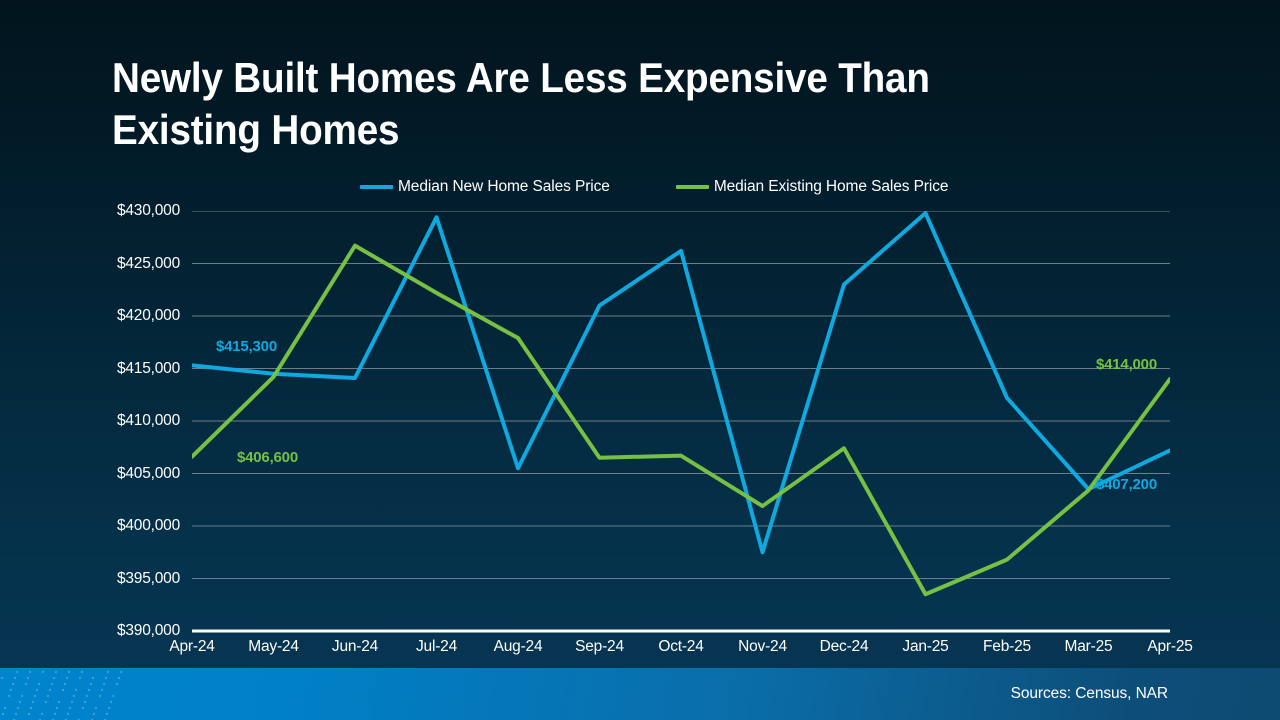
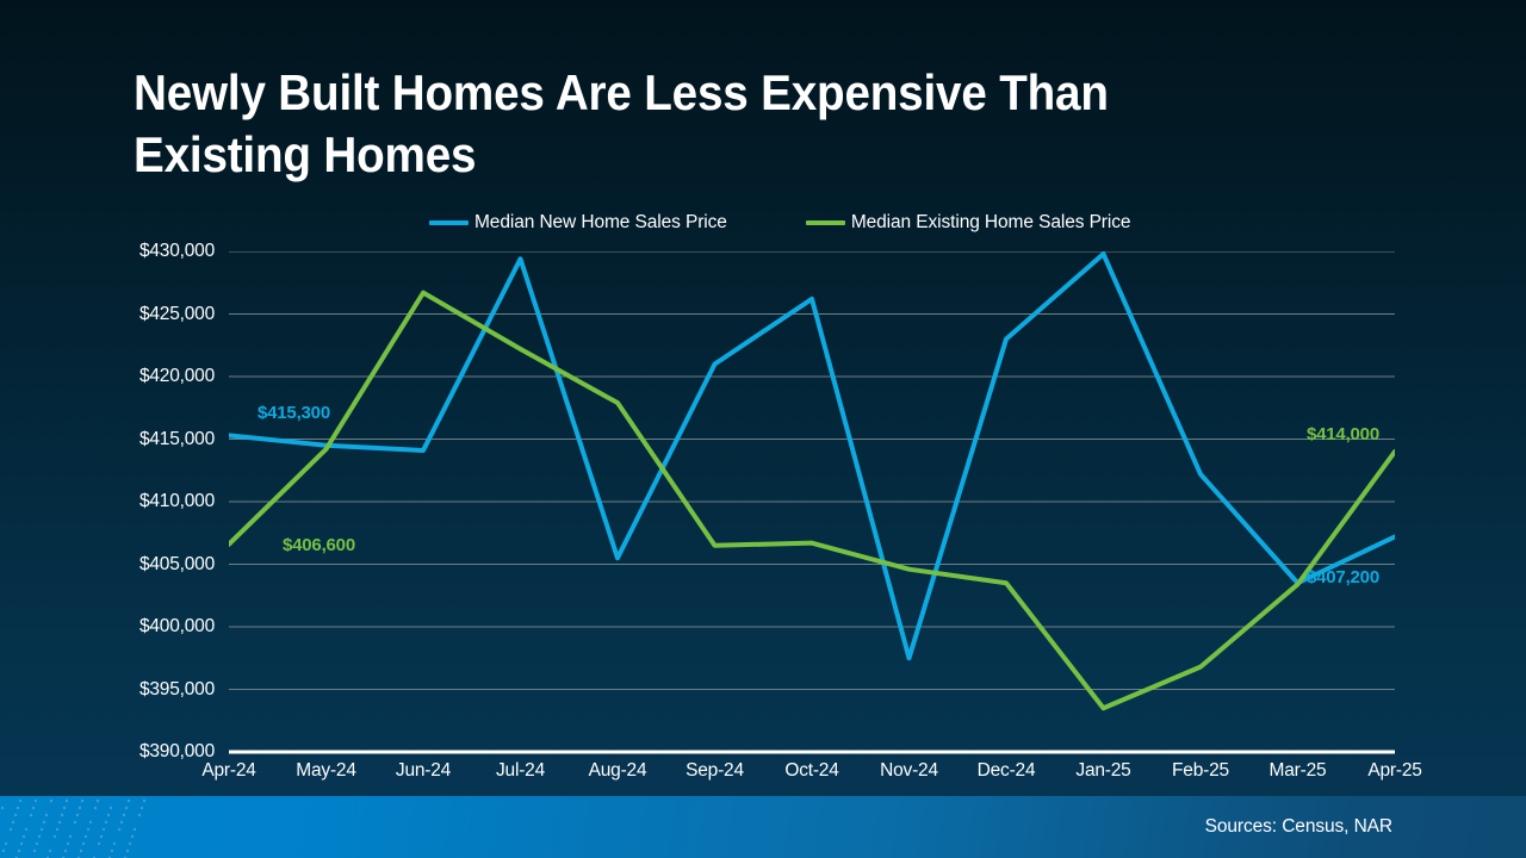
Median Existing Home Sales Price/Nov-24: $401900 -> $404600
Median Existing Home Sales Price/Dec-24: $407400 -> $403500
